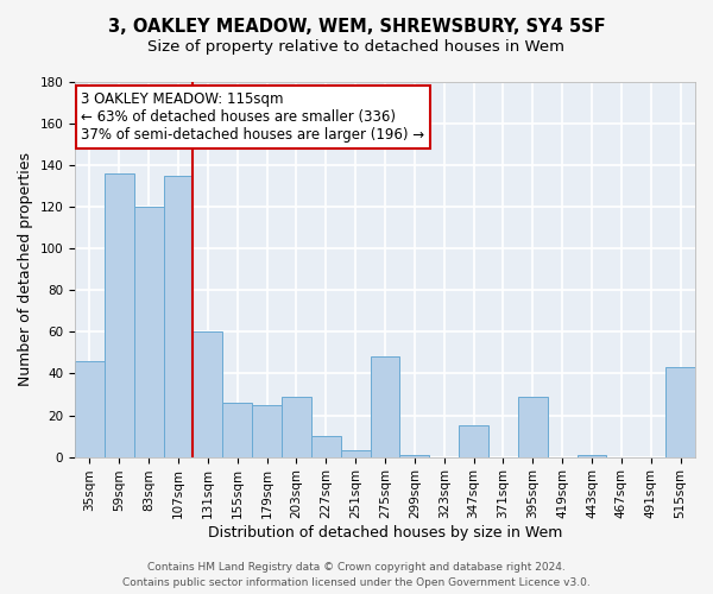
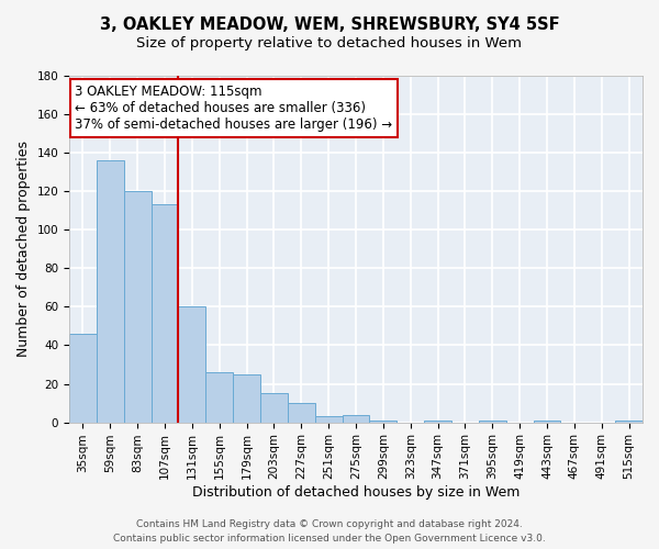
107sqm: 135 -> 113
203sqm: 29 -> 15
275sqm: 48 -> 4
347sqm: 15 -> 1
395sqm: 29 -> 1
515sqm: 43 -> 1
